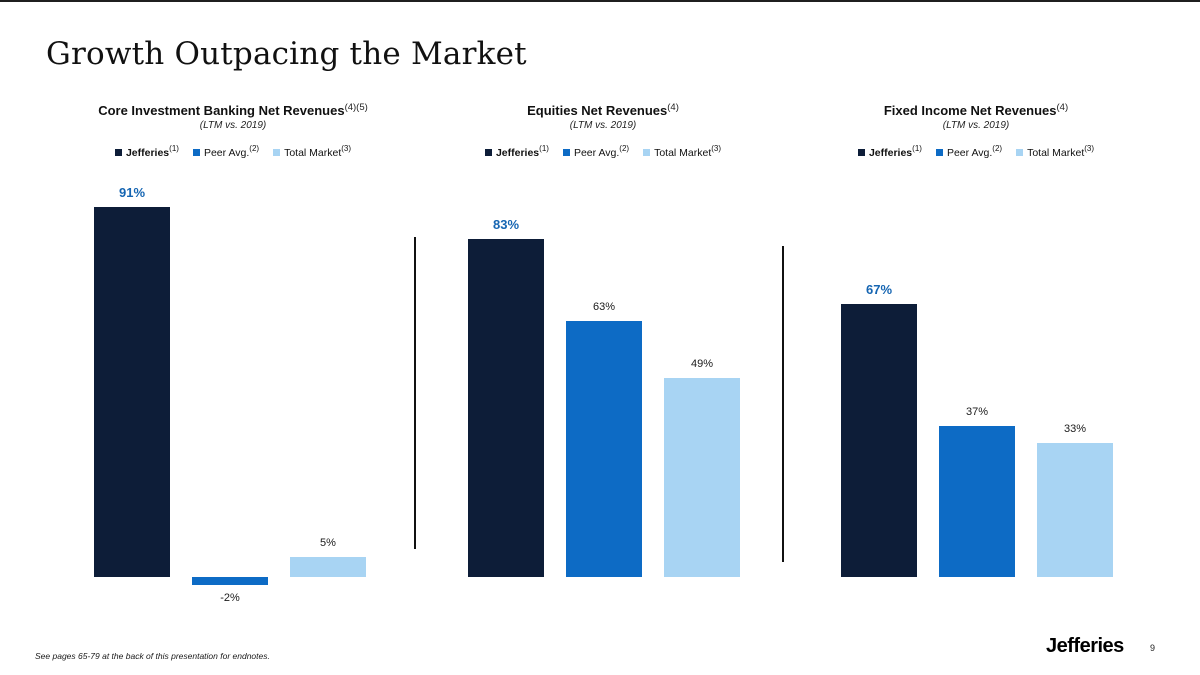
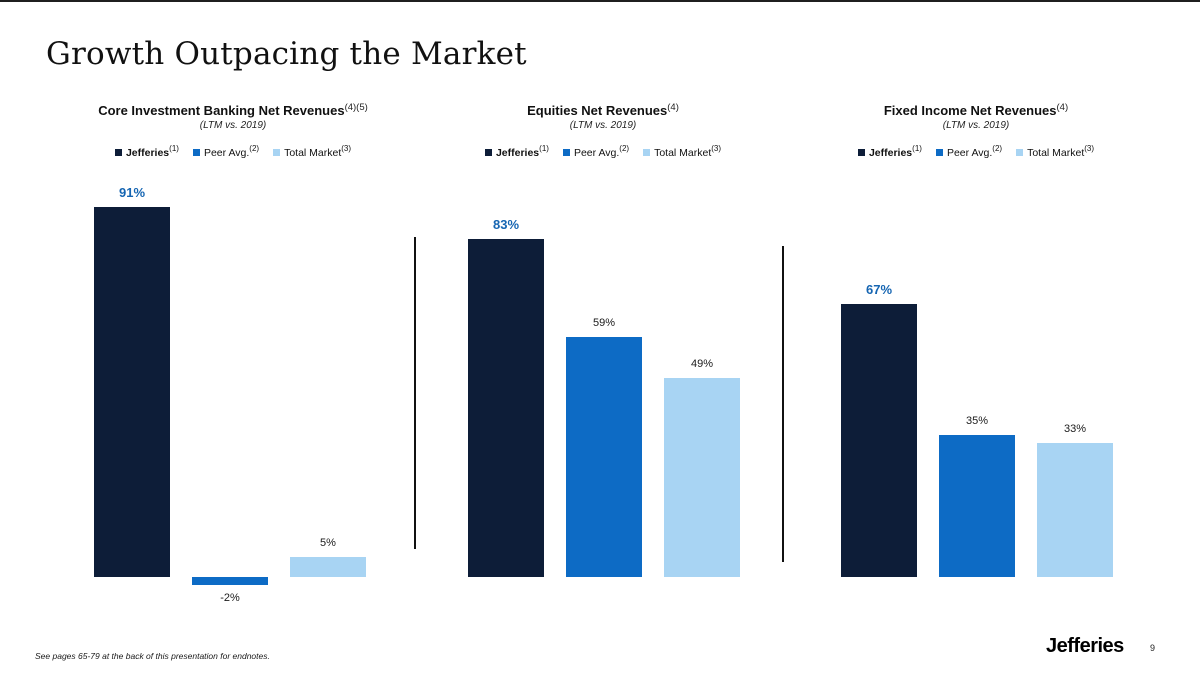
Equities Net Revenues/Peer Avg.: 63% -> 59%
Fixed Income Net Revenues/Peer Avg.: 37% -> 35%
